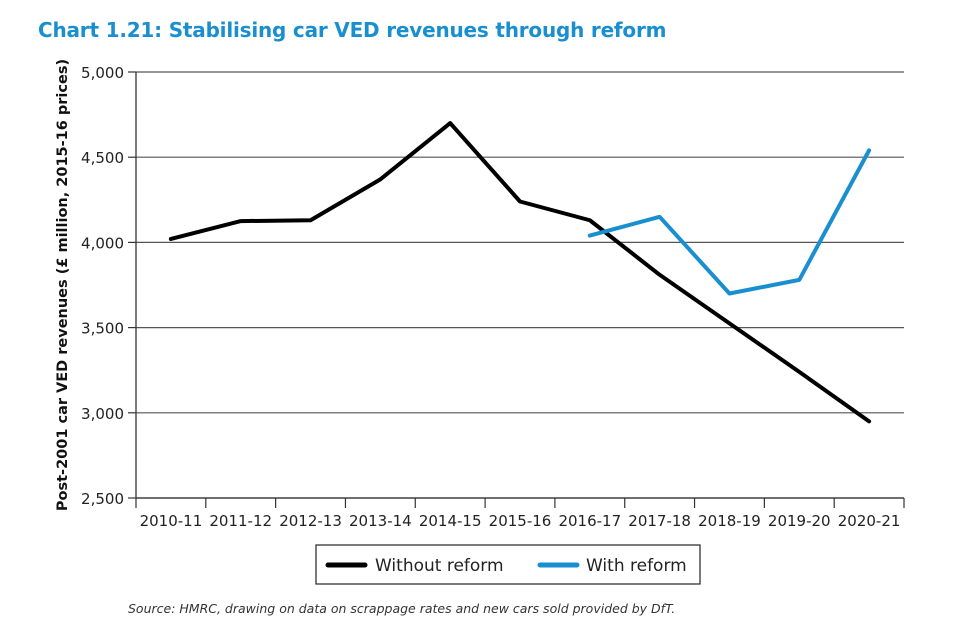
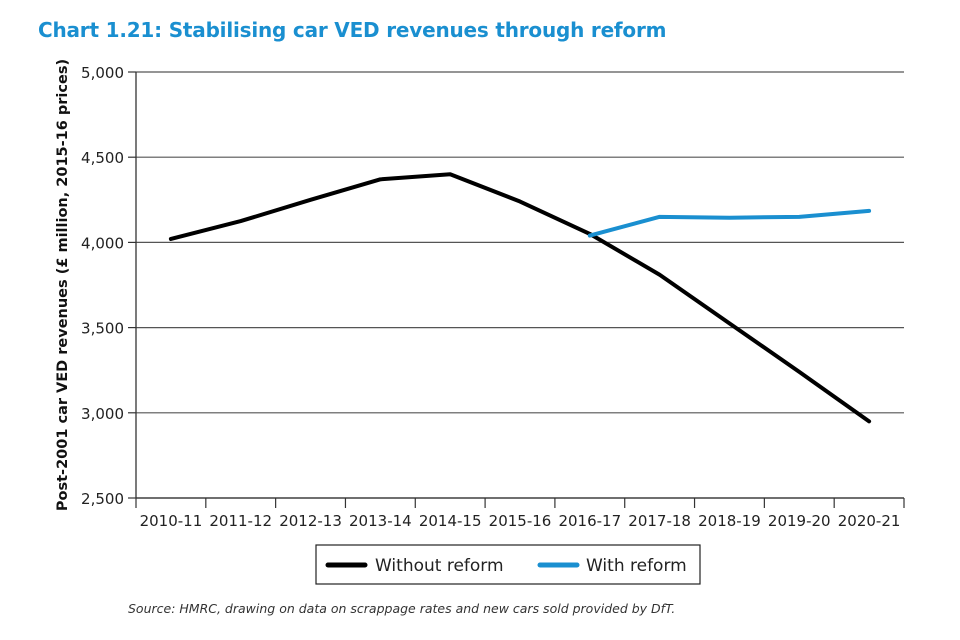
Without reform/2012-13: 4130 -> 4250
Without reform/2014-15: 4700 -> 4400
Without reform/2016-17: 4130 -> 4050
With reform/2018-19: 3700 -> 4140
With reform/2019-20: 3780 -> 4150
With reform/2020-21: 4540 -> 4180
